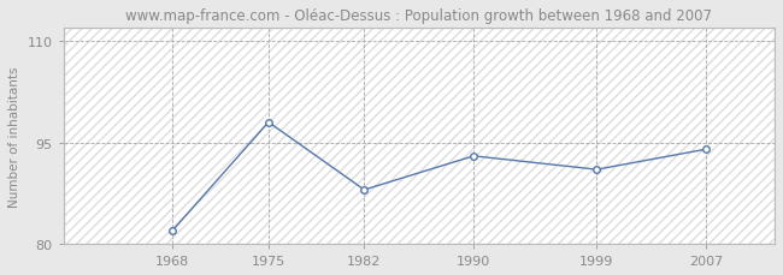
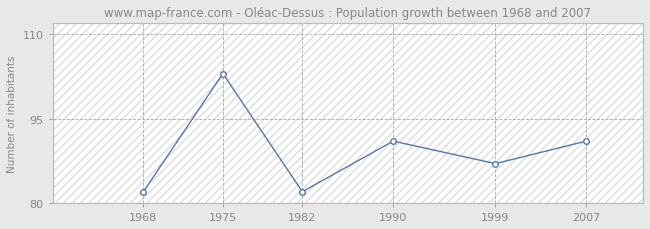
1975: 98 -> 103
1982: 88 -> 82
1990: 93 -> 91
1999: 91 -> 87
2007: 94 -> 91
